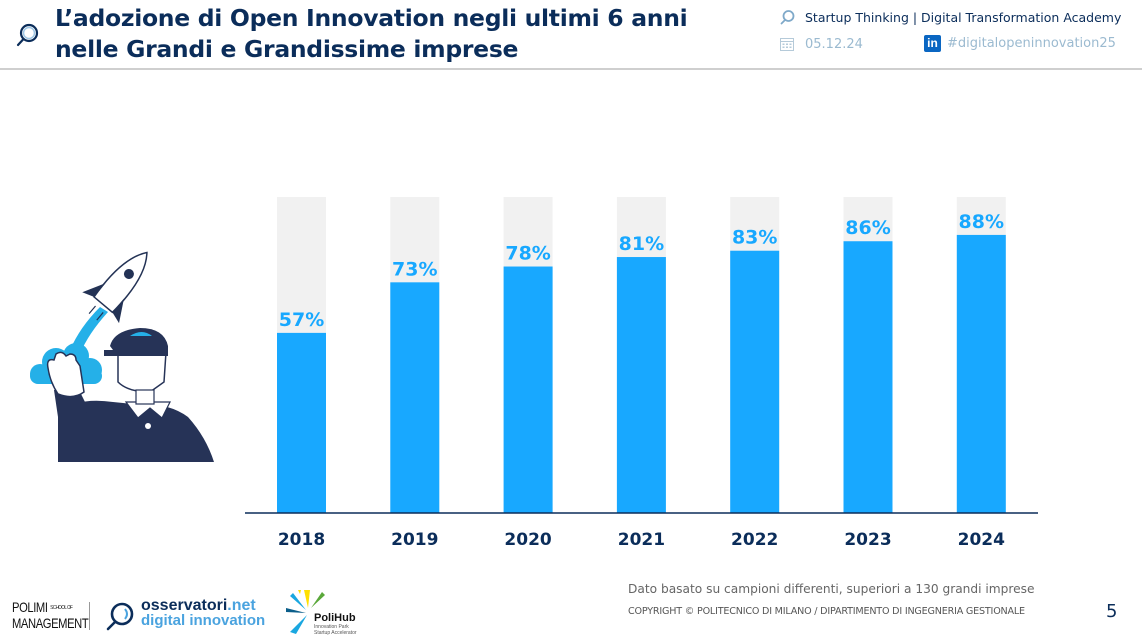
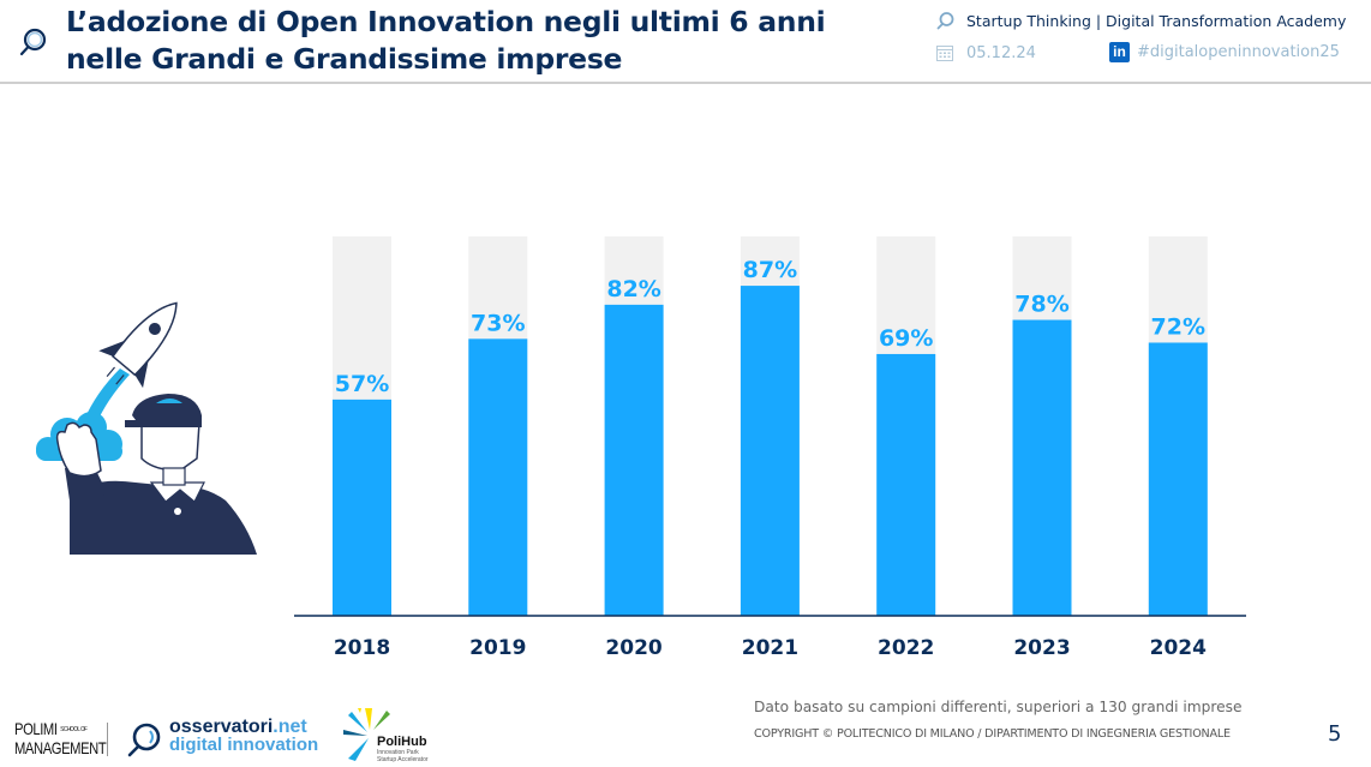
2020: 78% -> 82%
2021: 81% -> 87%
2022: 83% -> 69%
2023: 86% -> 78%
2024: 88% -> 72%
